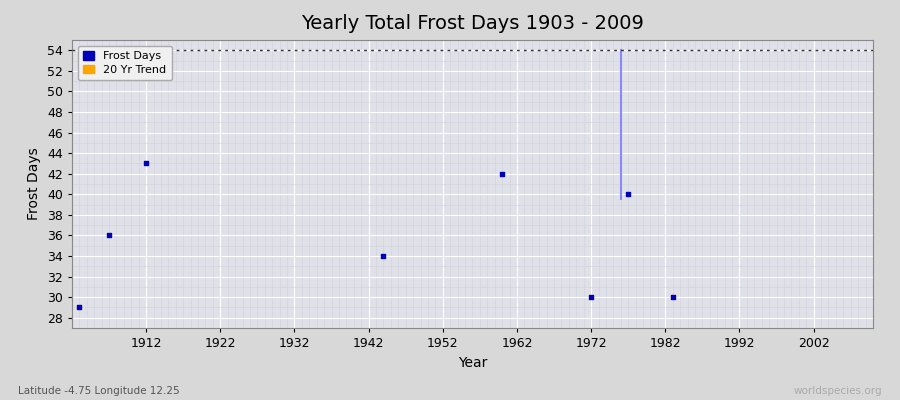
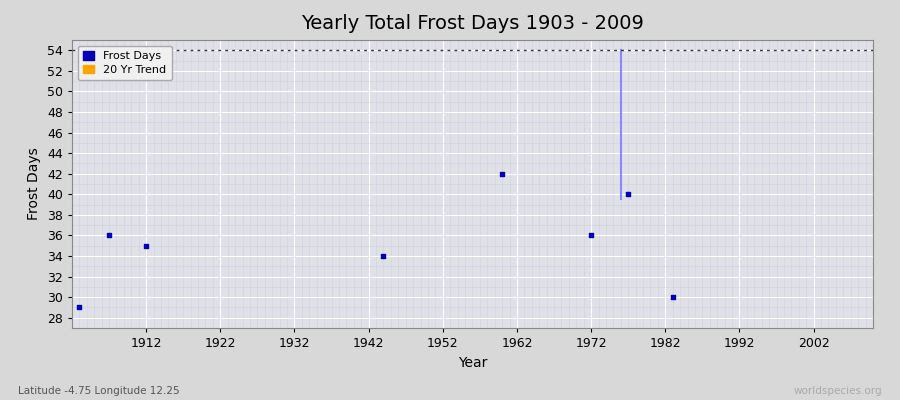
1912: 43 -> 35
1972: 30 -> 36
